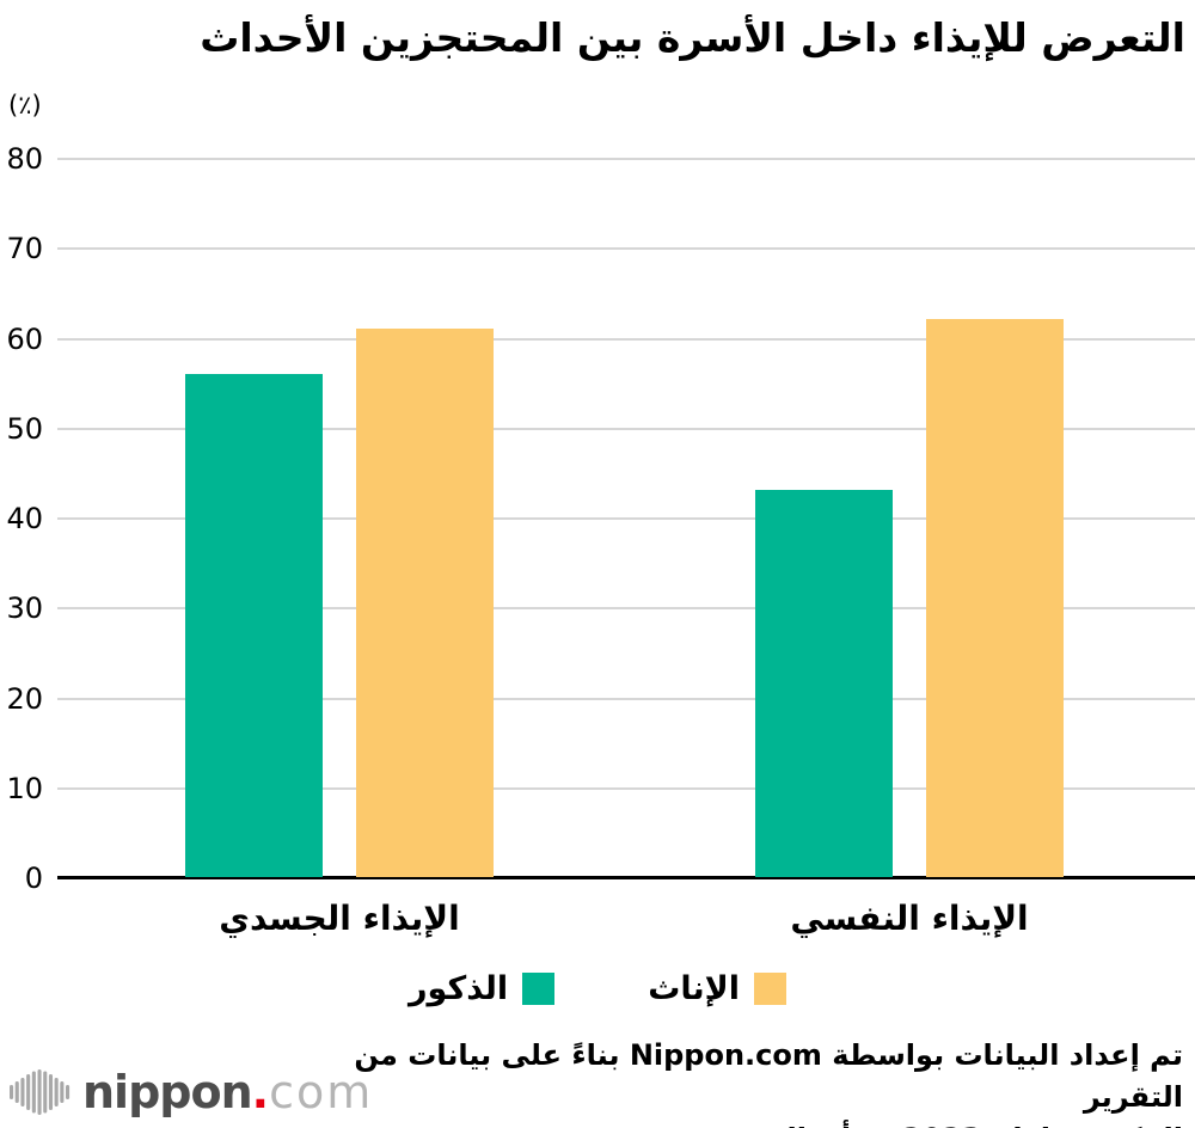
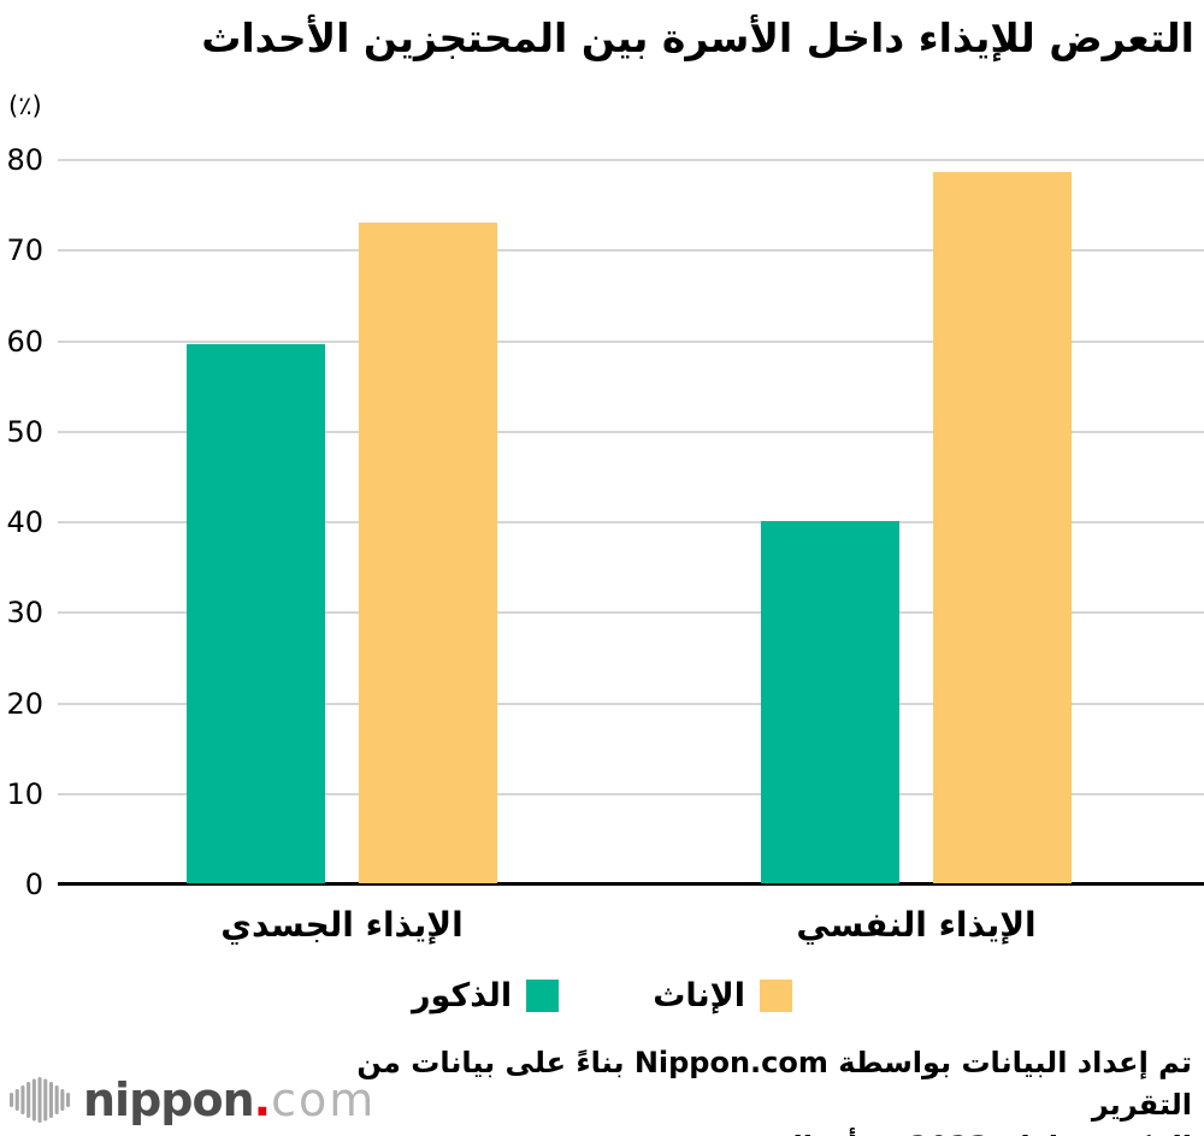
الذكور/الإيذاء الجسدي: 56 -> 60
الإناث/الإيذاء الجسدي: 61 -> 73
الذكور/الإيذاء النفسي: 43 -> 40
الإناث/الإيذاء النفسي: 62 -> 78
